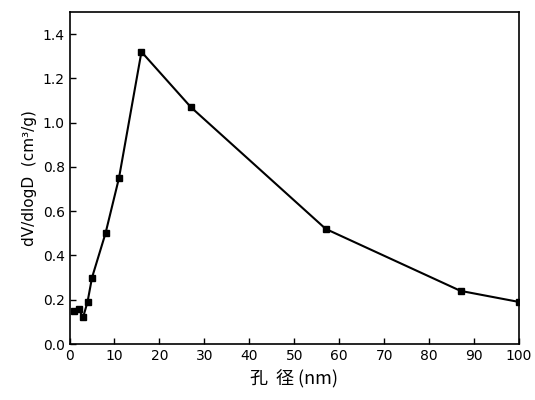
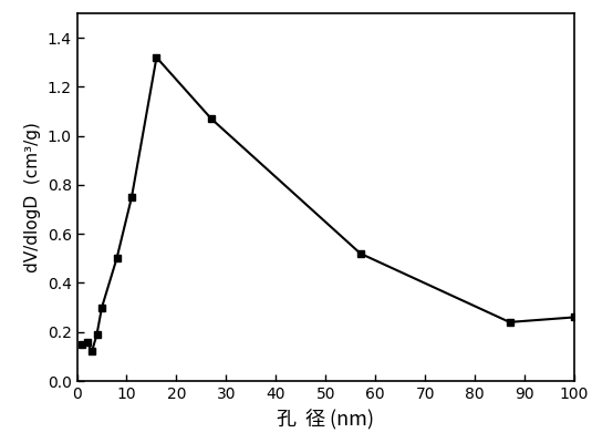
100: 0.19 -> 0.26
